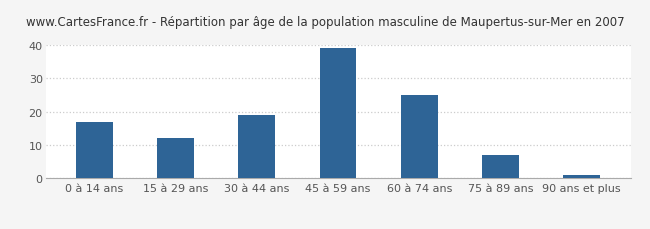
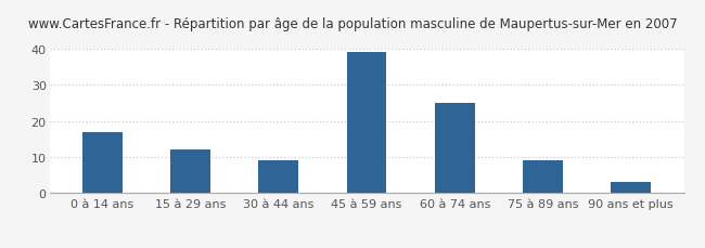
30 à 44 ans: 19 -> 9
75 à 89 ans: 7 -> 9
90 ans et plus: 1 -> 3
